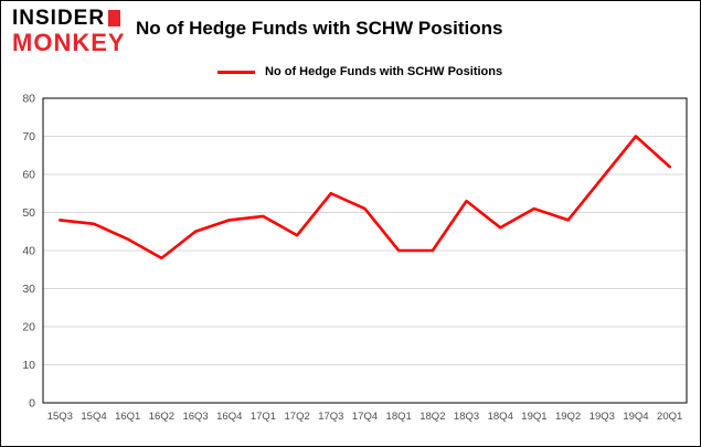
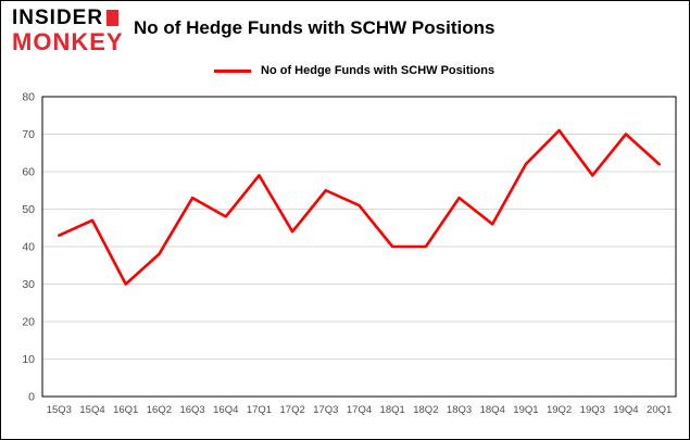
15Q3: 48 -> 43
16Q1: 43 -> 30
16Q3: 45 -> 53
17Q1: 49 -> 59
19Q1: 51 -> 62
19Q2: 48 -> 71
